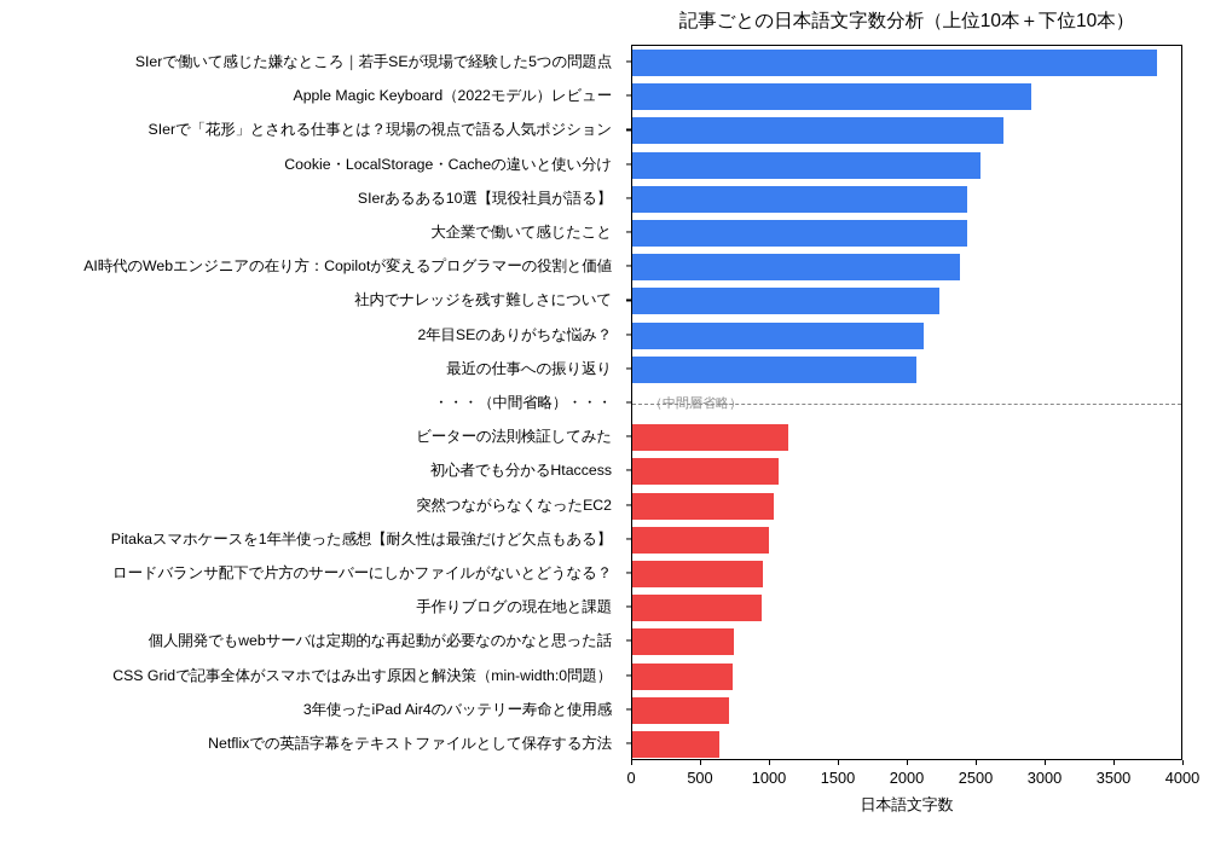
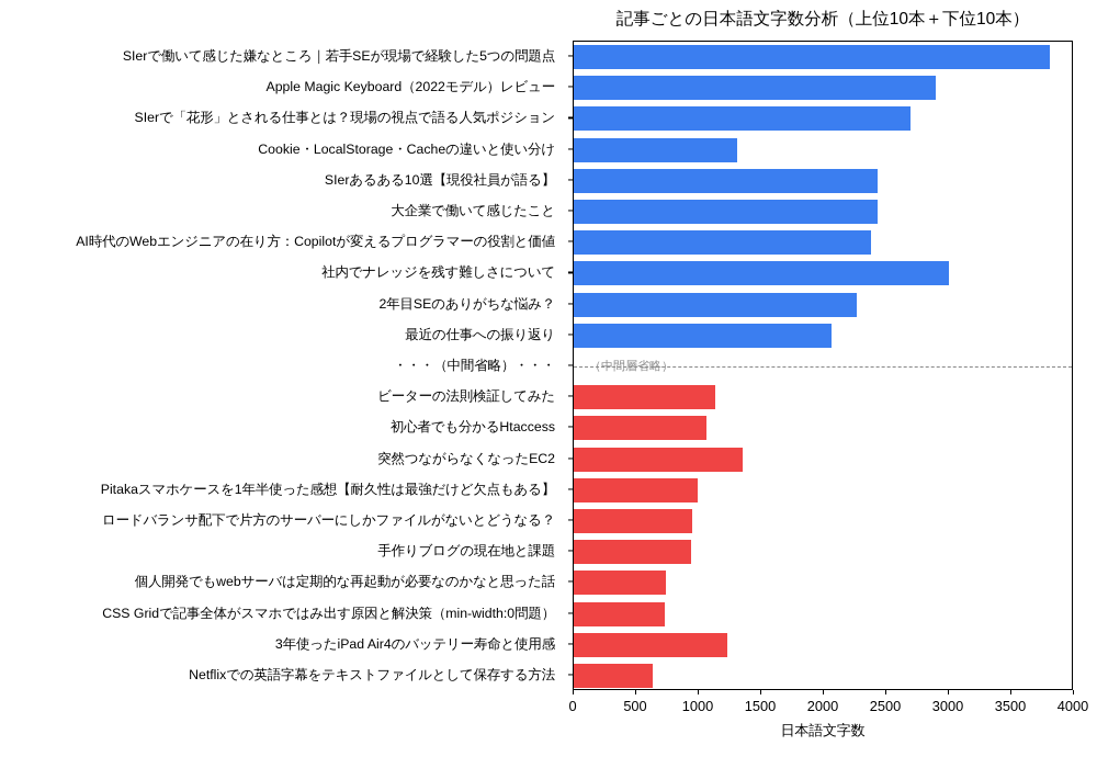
Cookie・LocalStorage・Cacheの違いと使い分け: 2530 -> 1310
社内でナレッジを残す難しさについて: 2230 -> 3000
2年目SEのありがちな悩み？: 2110 -> 2260
突然つながらなくなったEC2: 1030 -> 1350
3年使ったiPad Air4のバッテリー寿命と使用感: 700 -> 1230
